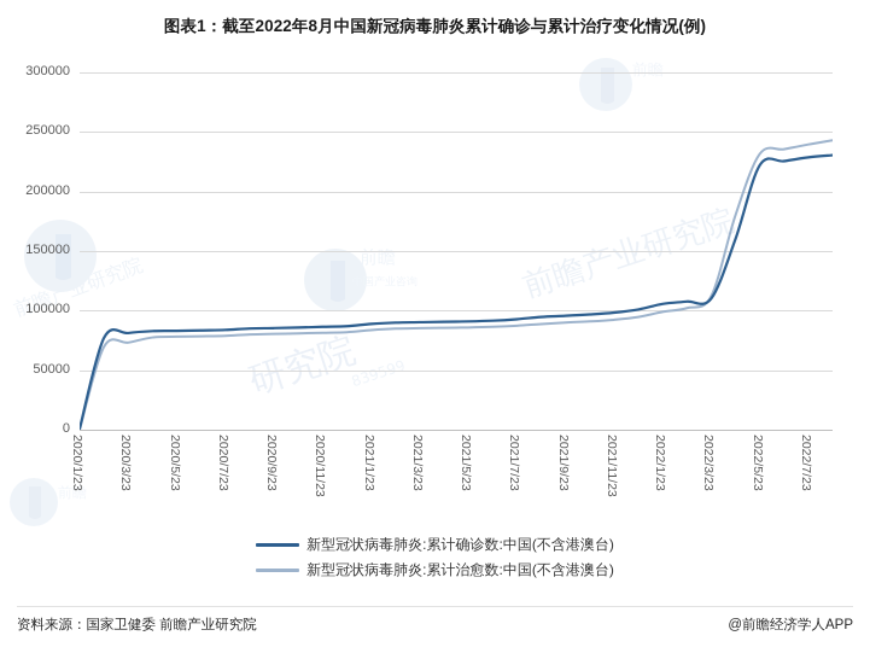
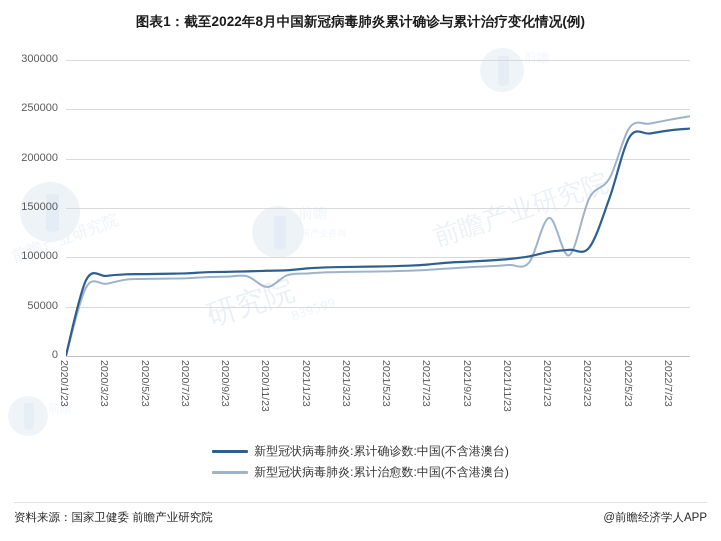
新型冠状病毒肺炎:累计治愈数:中国(不含港澳台)/2020/11/23: 80000 -> 70000
新型冠状病毒肺炎:累计治愈数:中国(不含港澳台)/2022/1/23: 100000 -> 140000
新型冠状病毒肺炎:累计治愈数:中国(不含港澳台)/2022/3/23: 110000 -> 160000
